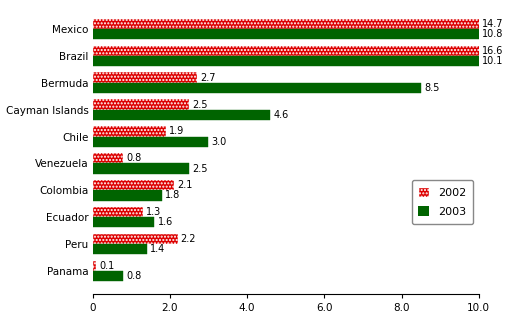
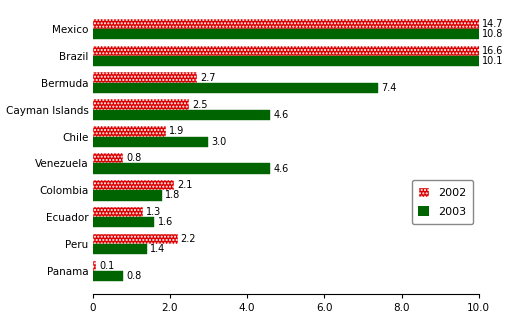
2003/Bermuda: 8.5 -> 7.4
2003/Venezuela: 2.5 -> 4.6
